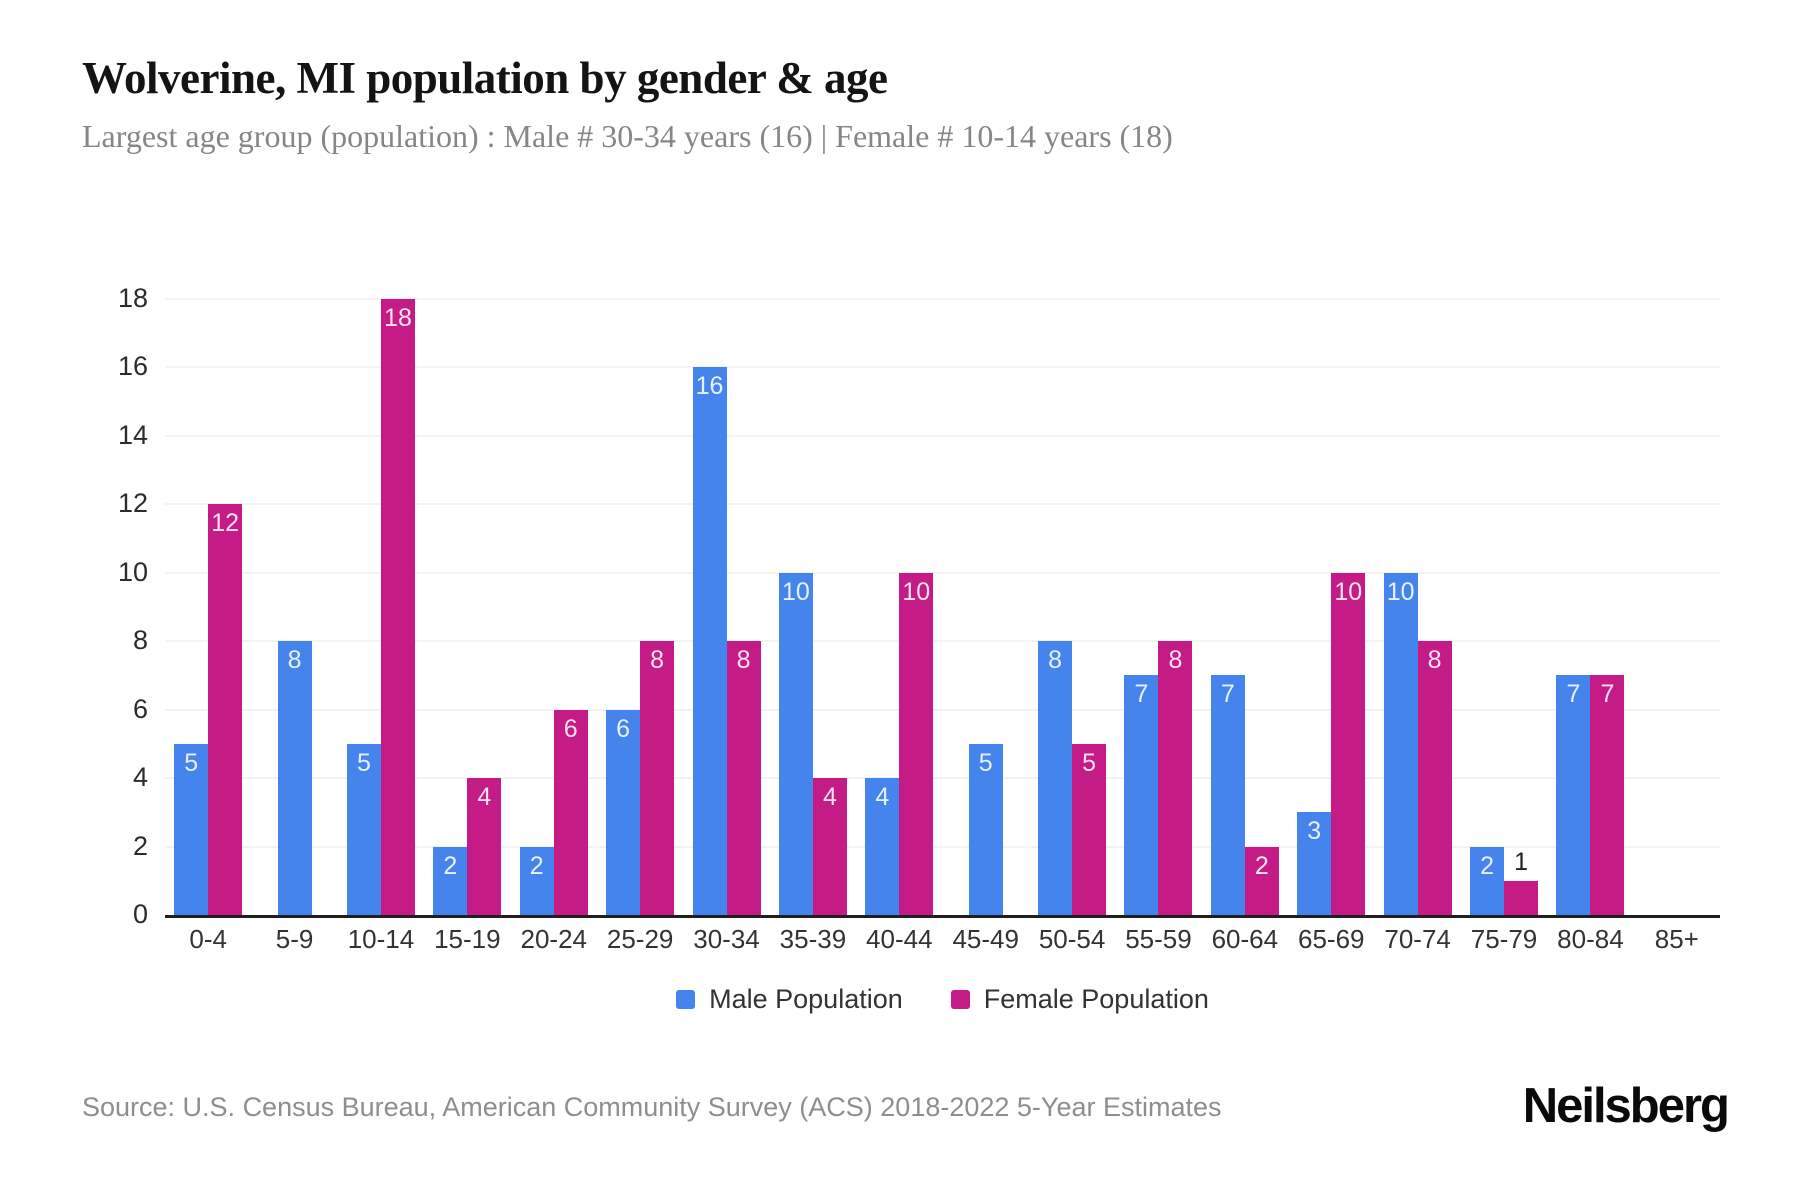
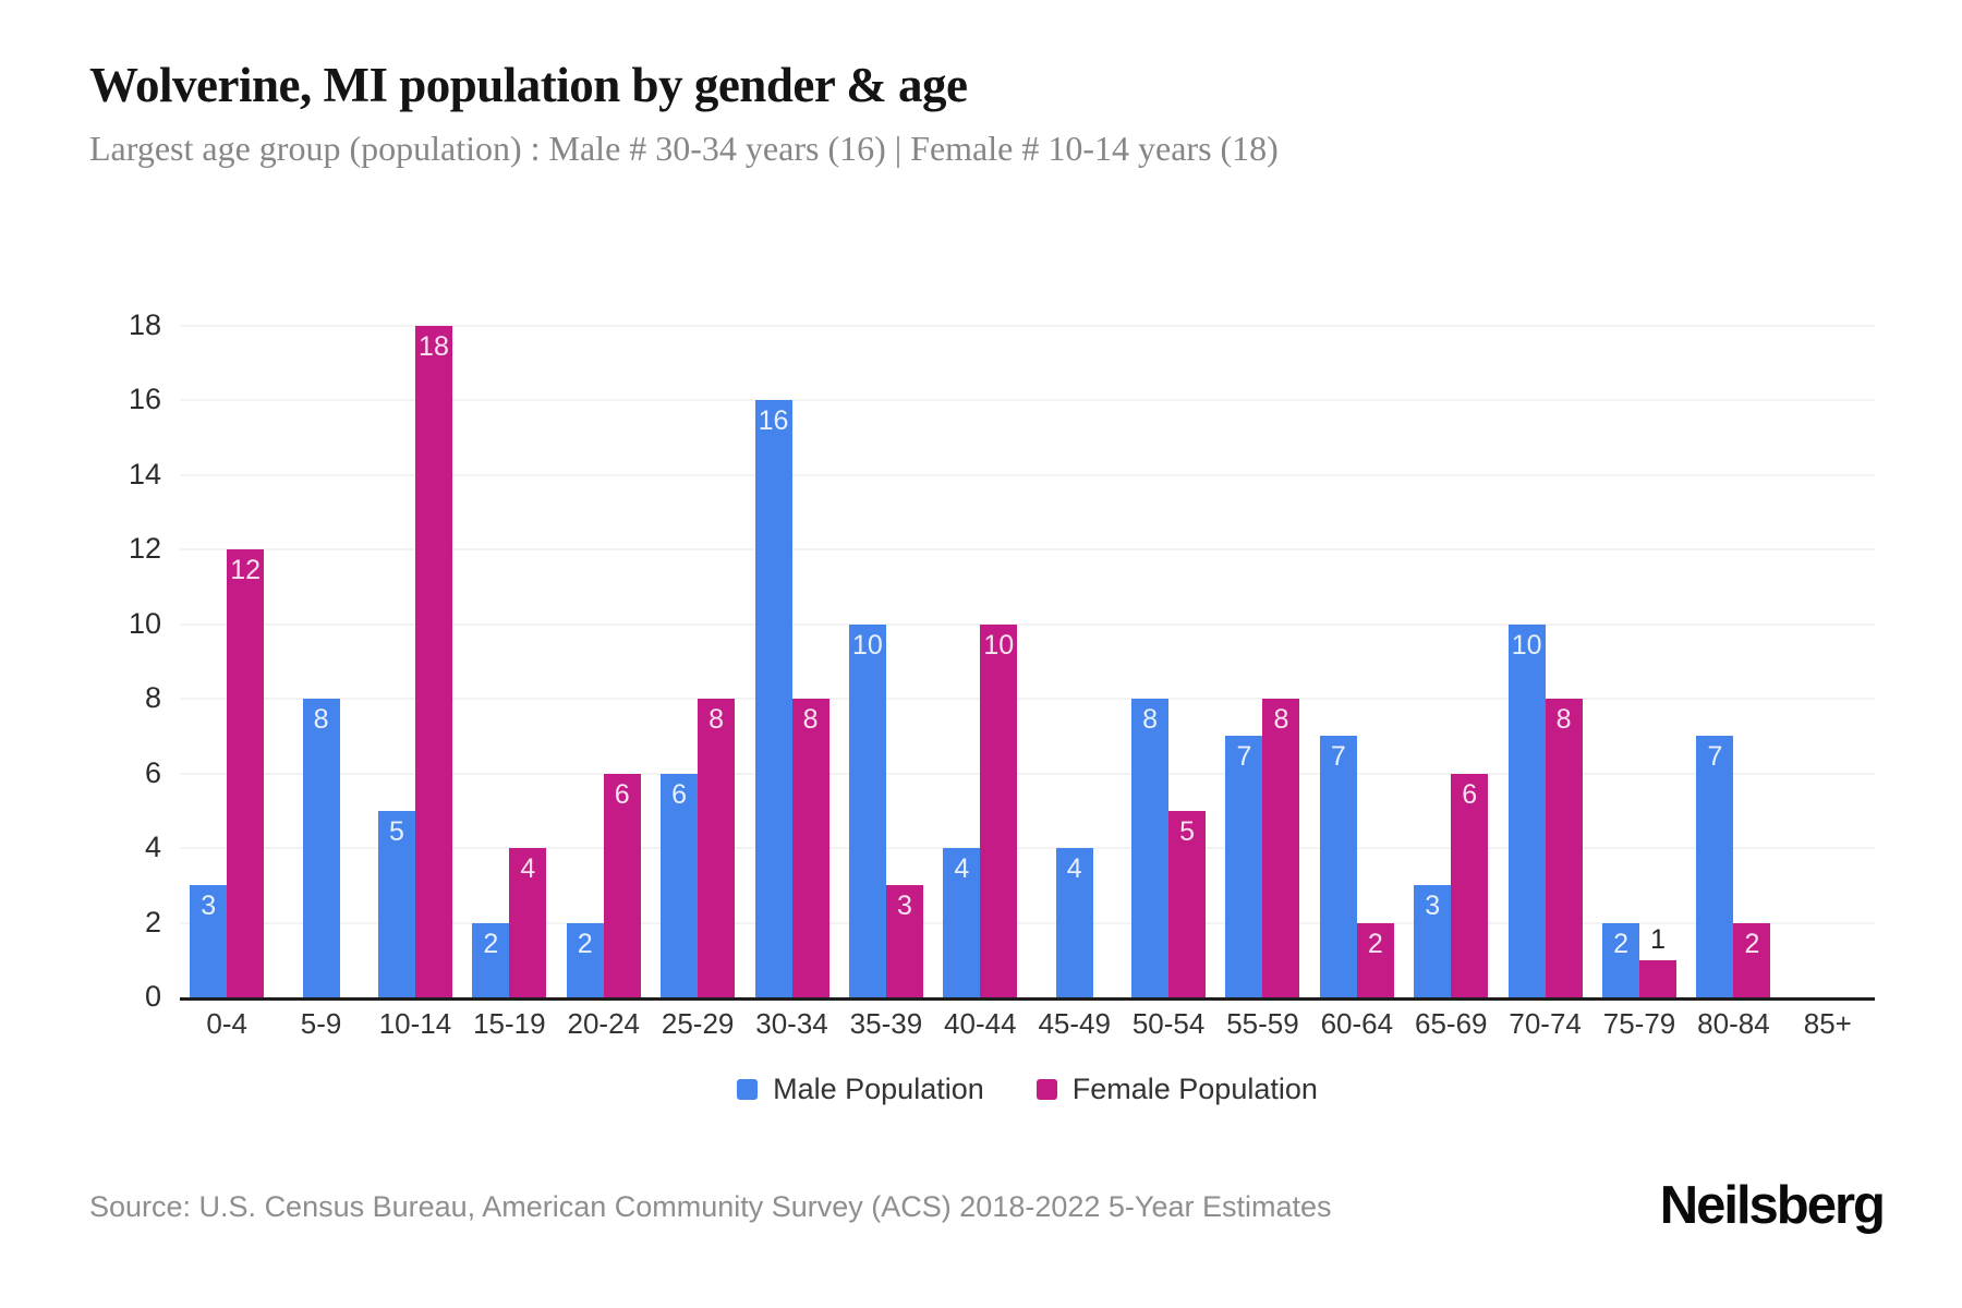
Male Population/0-4: 5 -> 3
Female Population/35-39: 4 -> 3
Male Population/45-49: 5 -> 4
Female Population/65-69: 10 -> 6
Female Population/80-84: 7 -> 2
